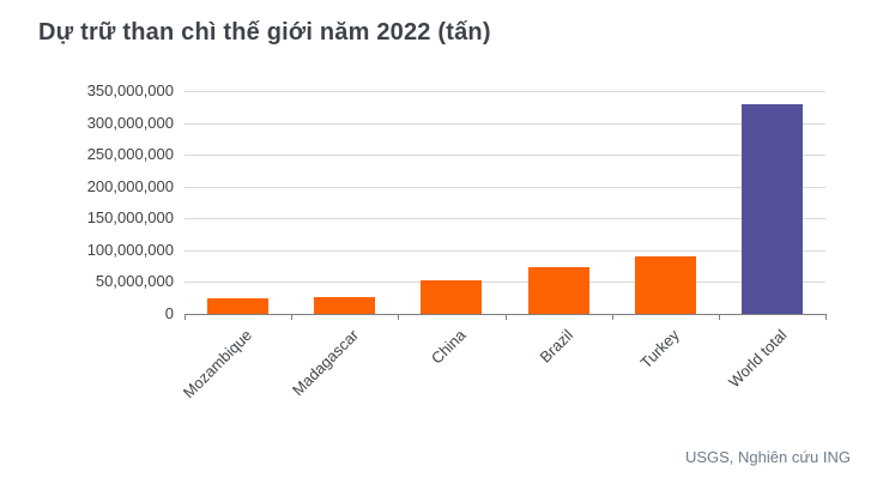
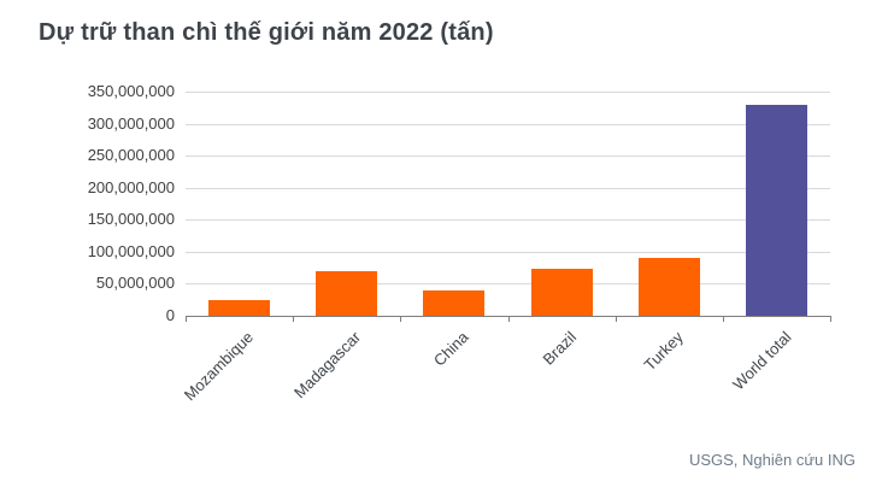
Madagascar: 30000000 -> 70000000
China: 50000000 -> 40000000
